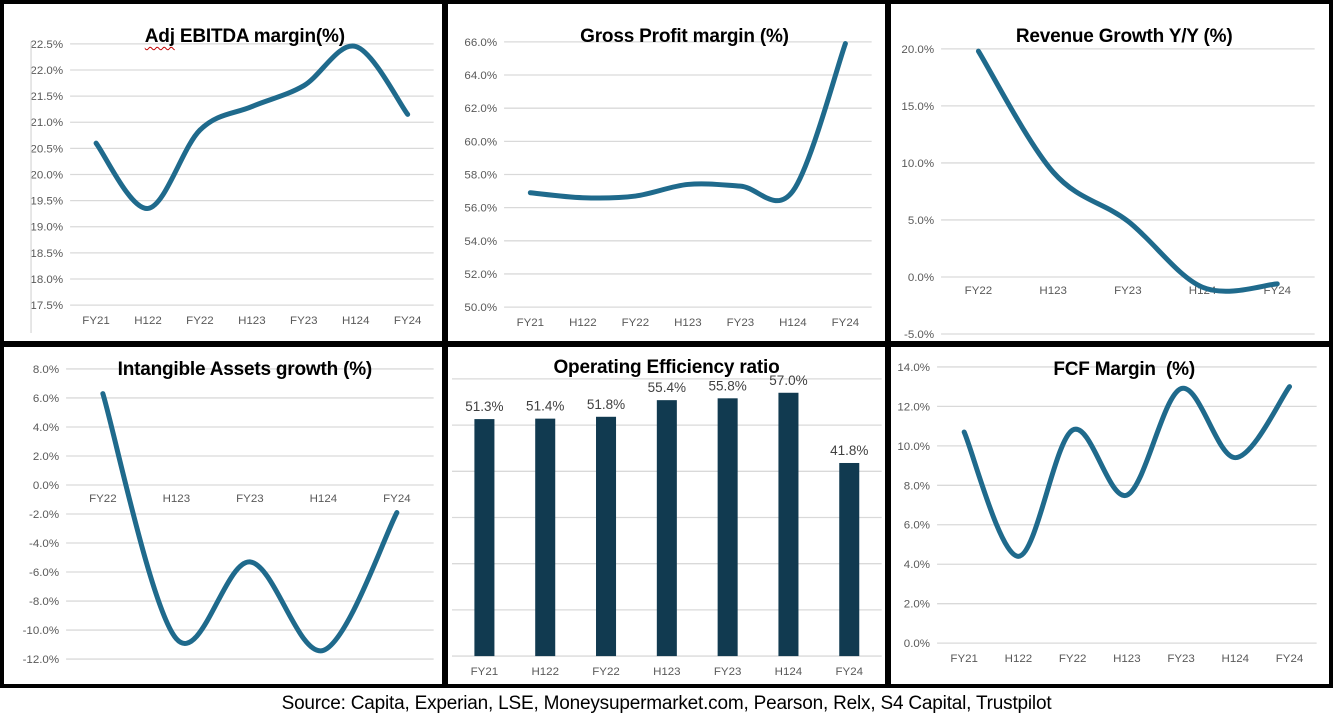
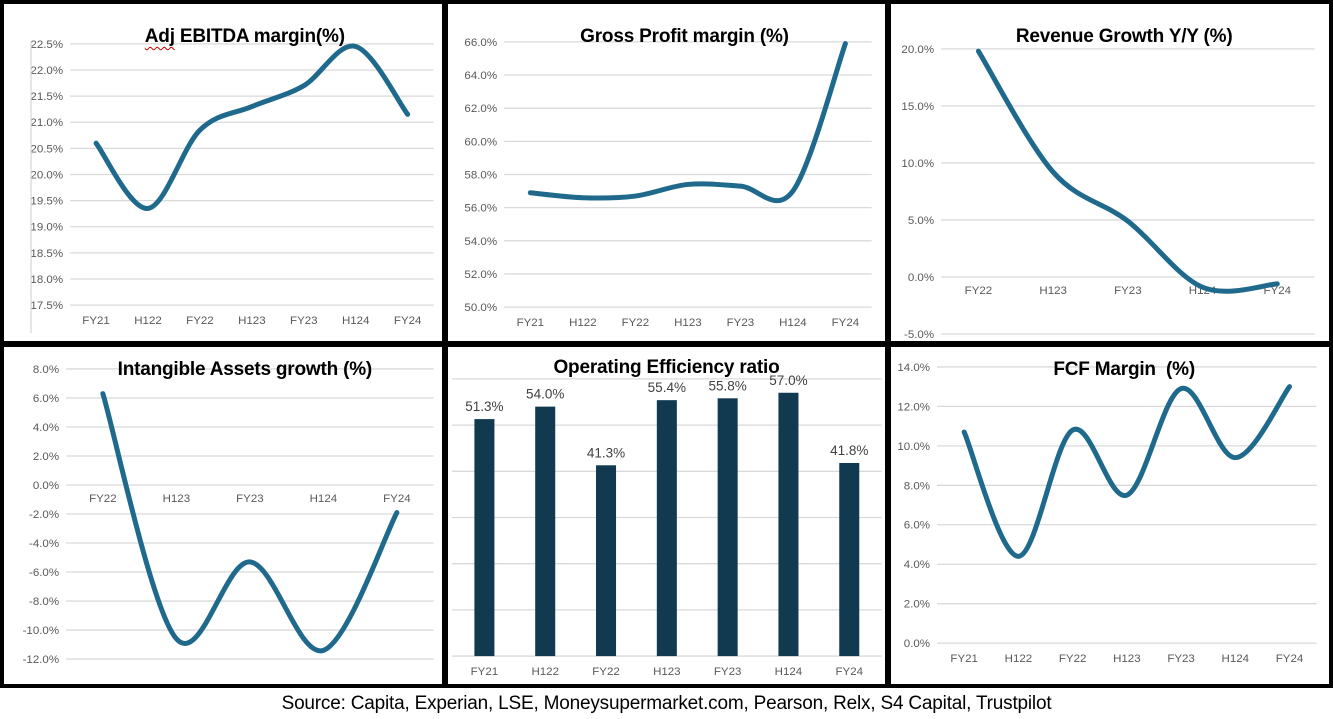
Operating Efficiency ratio/H122: 51.4% -> 54.0%
Operating Efficiency ratio/FY22: 51.8% -> 41.3%
